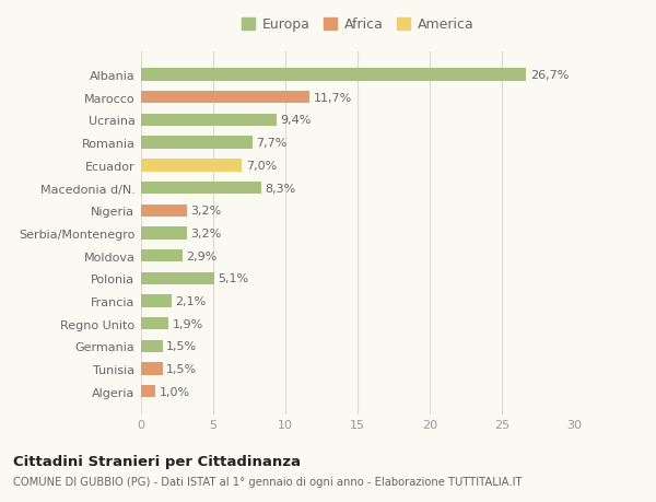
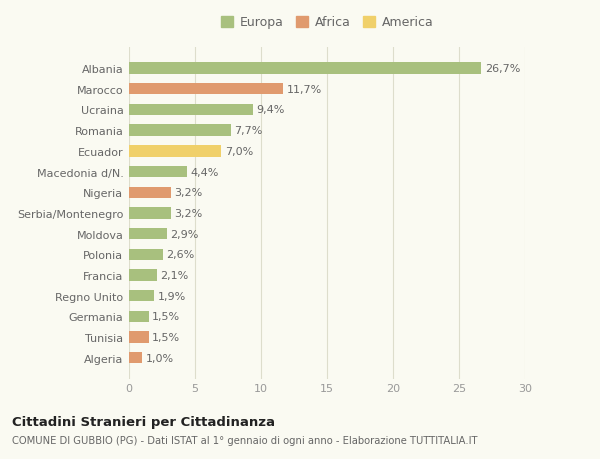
Macedonia d/N.: 8,3% -> 4,4%
Polonia: 5,1% -> 2,6%
